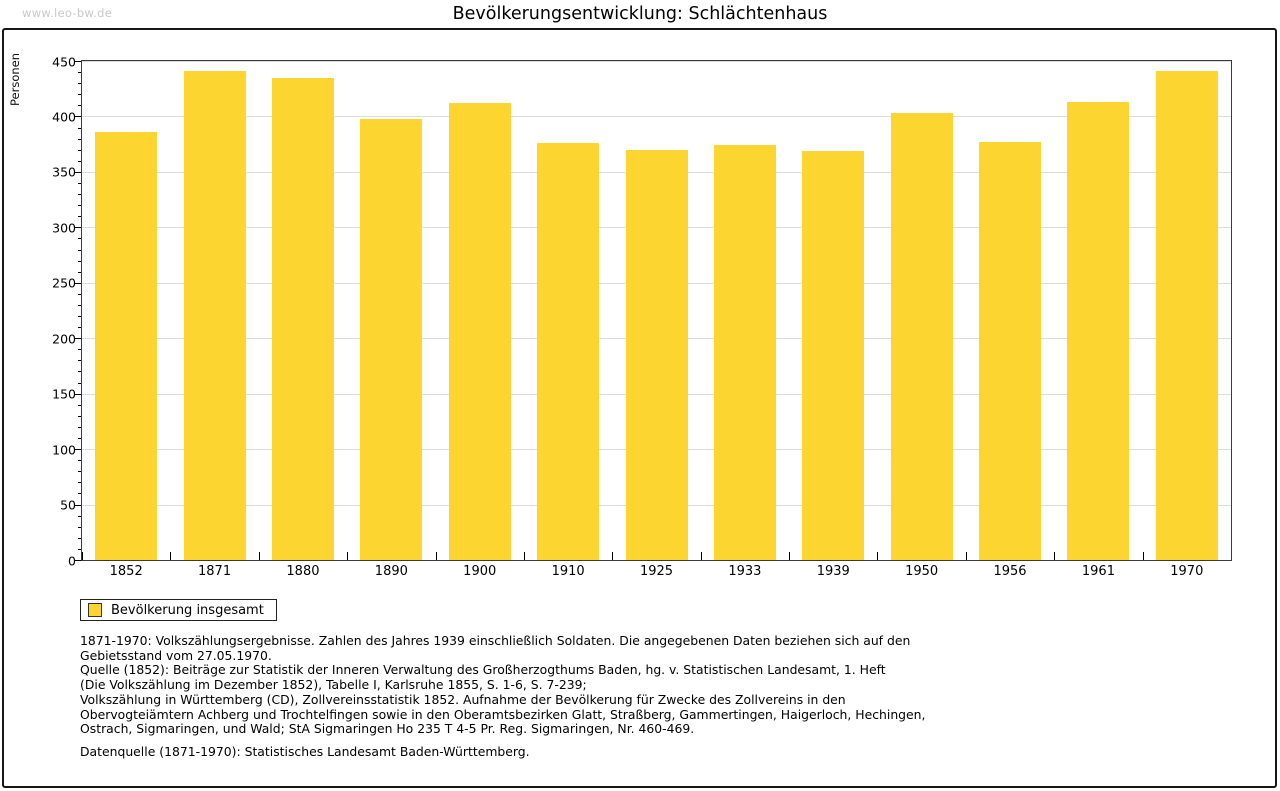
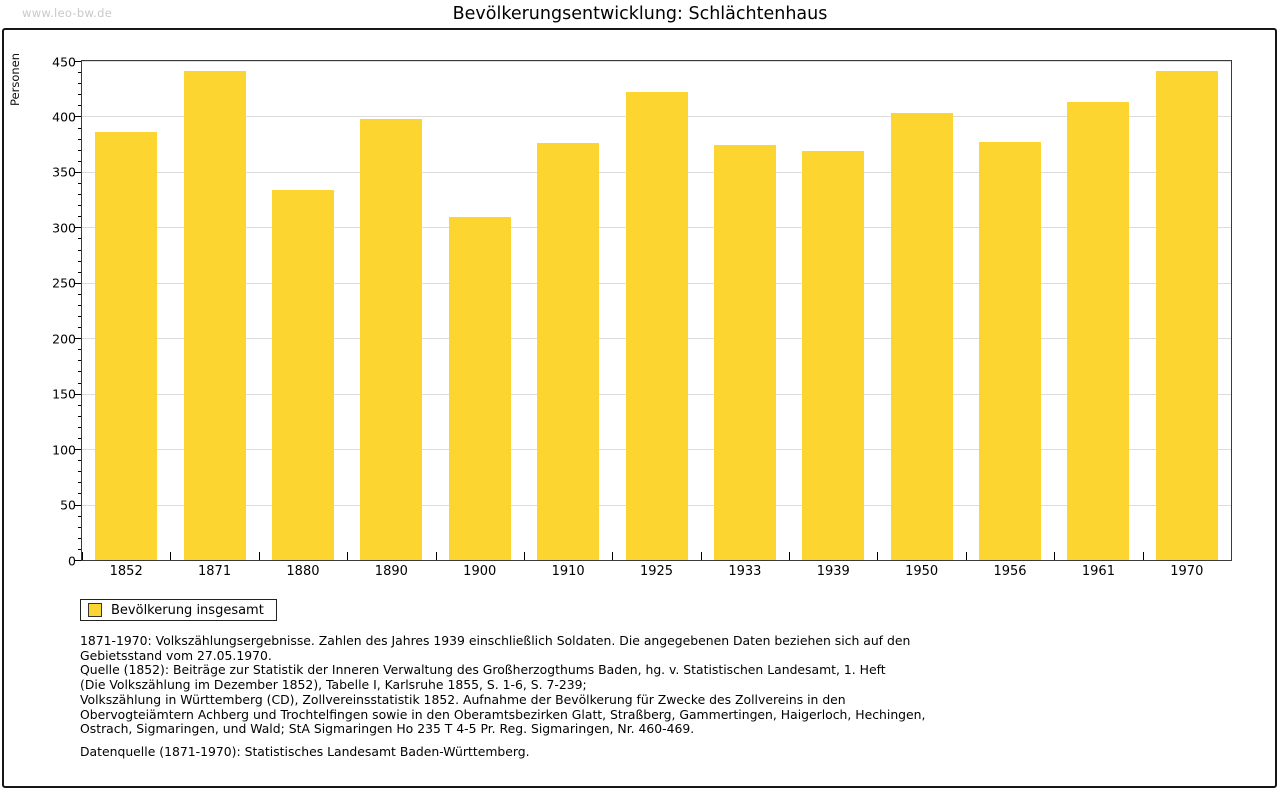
1880: 435 -> 334
1900: 412 -> 309
1925: 370 -> 422
